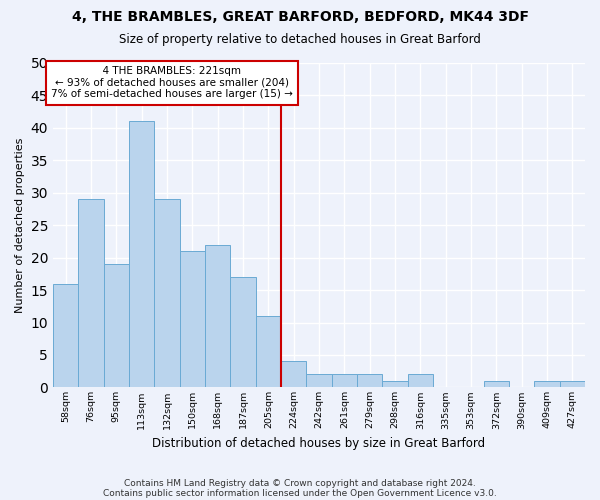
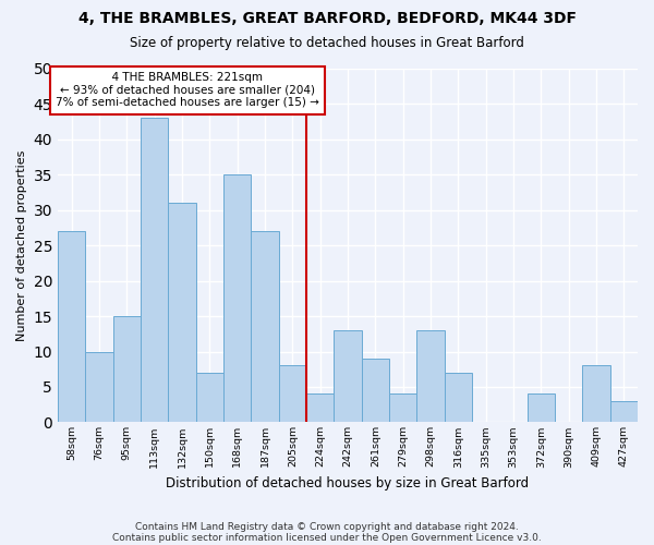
58sqm: 16 -> 27
76sqm: 29 -> 10
95sqm: 19 -> 15
113sqm: 41 -> 43
132sqm: 29 -> 31
150sqm: 21 -> 7
168sqm: 22 -> 35
187sqm: 17 -> 27
205sqm: 11 -> 8
242sqm: 2 -> 13
261sqm: 2 -> 9
279sqm: 2 -> 4
298sqm: 1 -> 13
316sqm: 2 -> 7
372sqm: 1 -> 4
409sqm: 1 -> 8
427sqm: 1 -> 3
